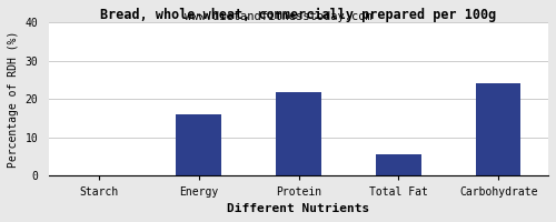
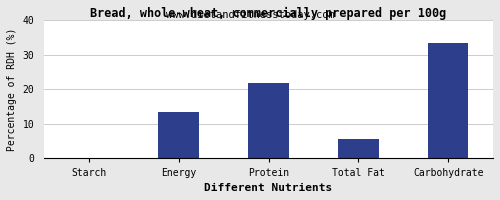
Energy: 16.0 -> 13.3
Carbohydrate: 24.0 -> 33.3
